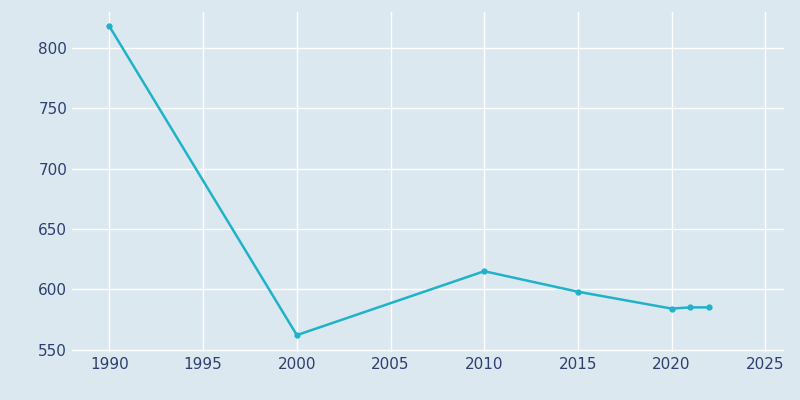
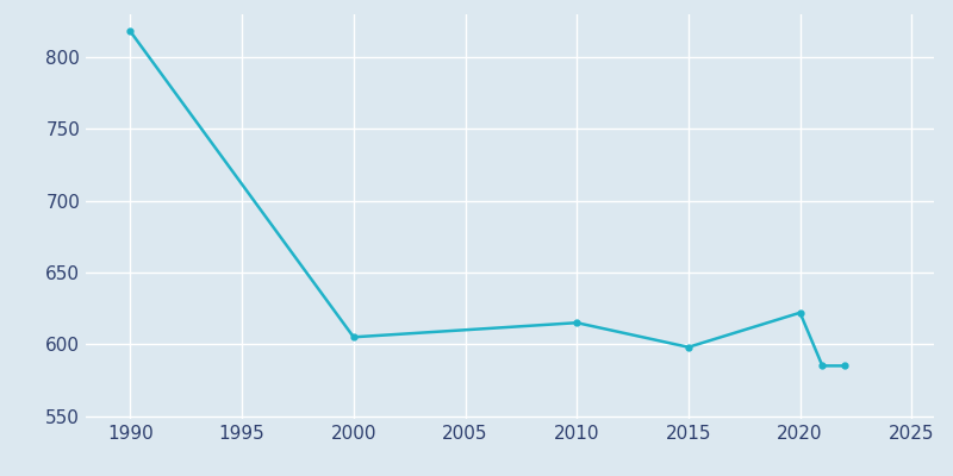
2000: 562 -> 605
2020: 584 -> 622
